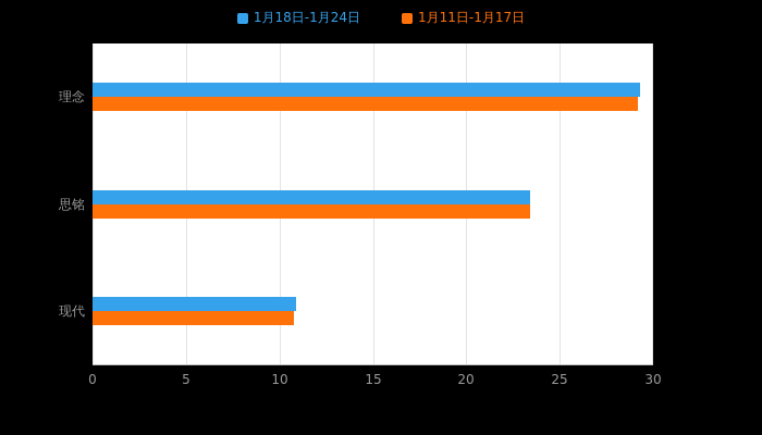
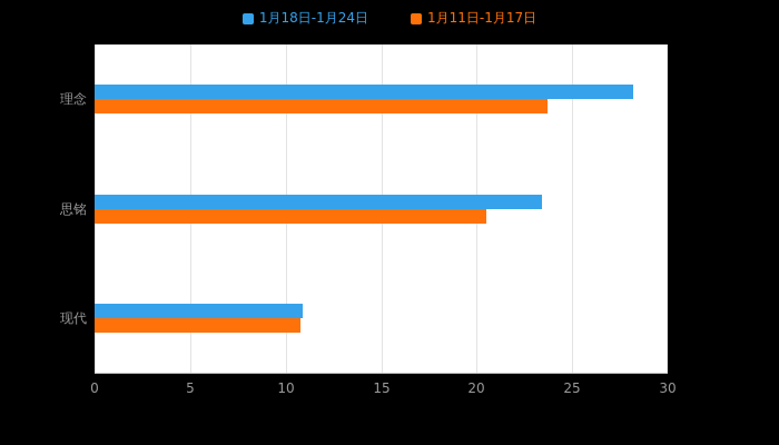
1月18日-1月24日/理念: 29.3 -> 28.2
1月11日-1月17日/理念: 29.2 -> 23.7
1月11日-1月17日/思铭: 23.4 -> 20.5
